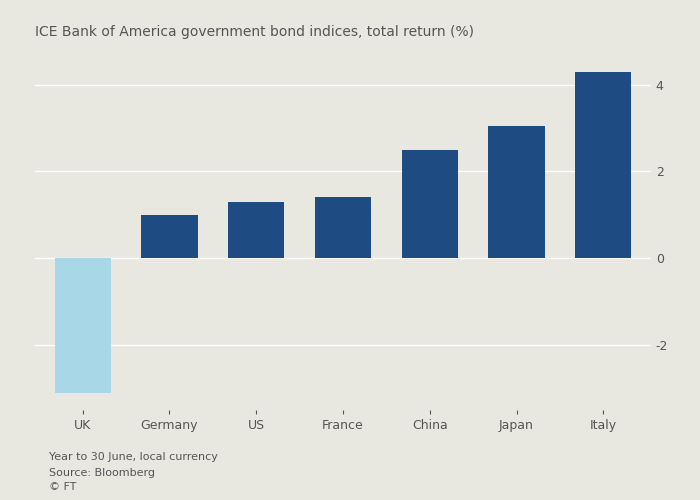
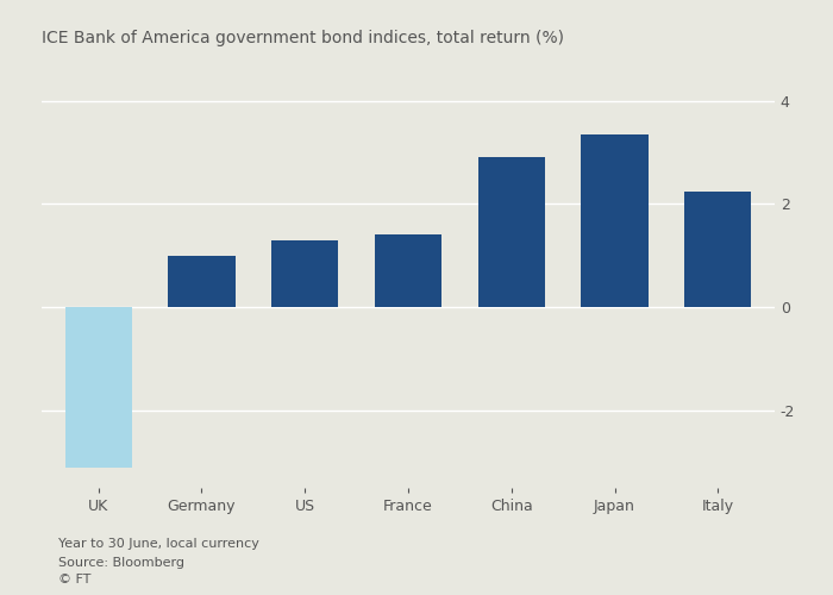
China: 2.50 -> 2.90
Japan: 3.05 -> 3.35
Italy: 4.30 -> 2.25
